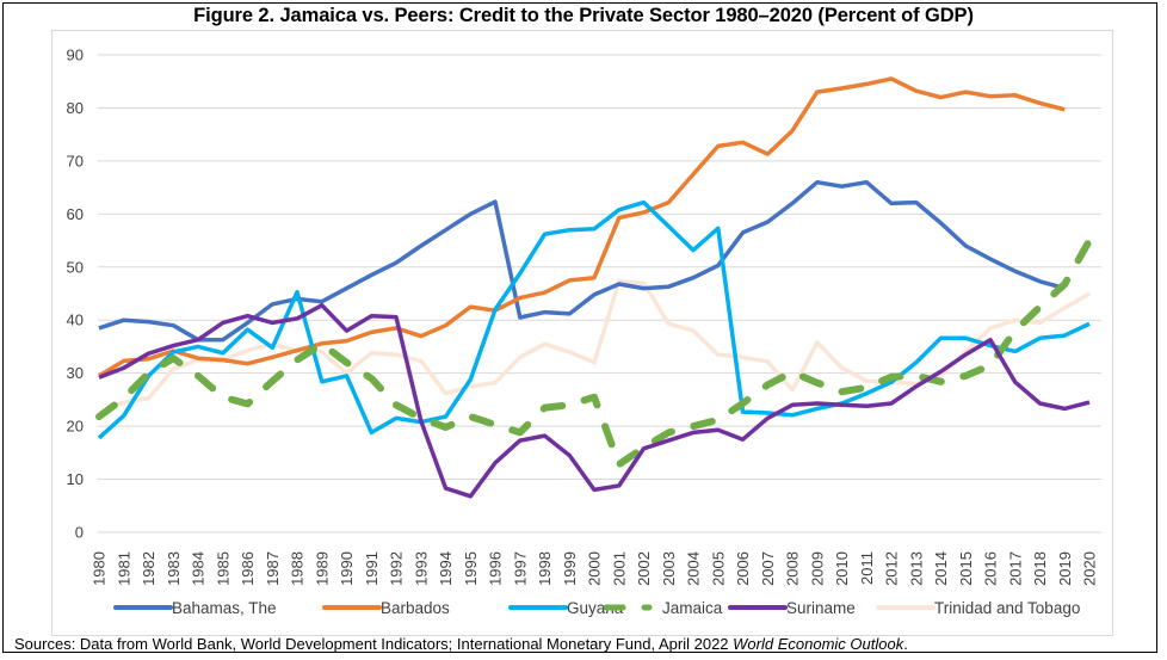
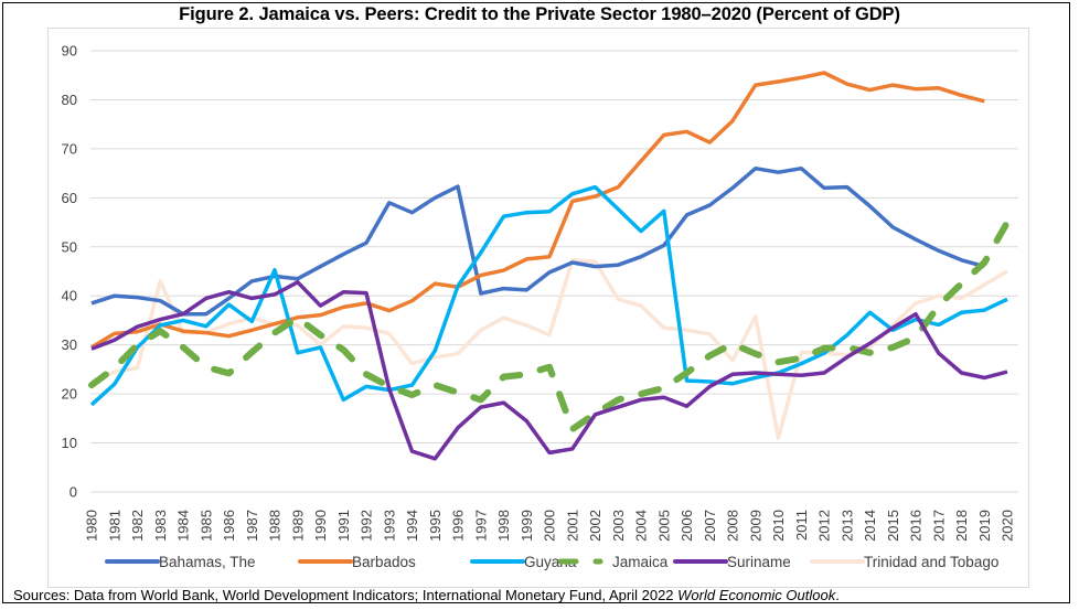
Trinidad and Tobago/1983: 31 -> 43
Bahamas, The/1993: 54 -> 59
Trinidad and Tobago/2010: 31 -> 11
Guyana/2015: 37 -> 33
